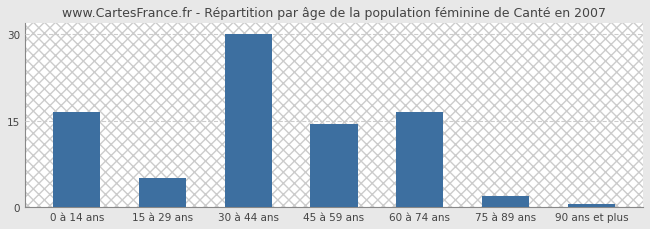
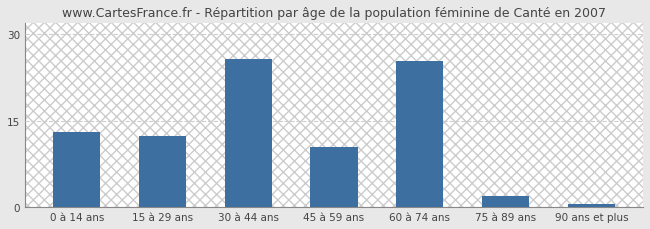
0 à 14 ans: 16.5 -> 13.0
15 à 29 ans: 5.0 -> 12.4
30 à 44 ans: 30.0 -> 25.8
45 à 59 ans: 14.5 -> 10.4
60 à 74 ans: 16.5 -> 25.4
